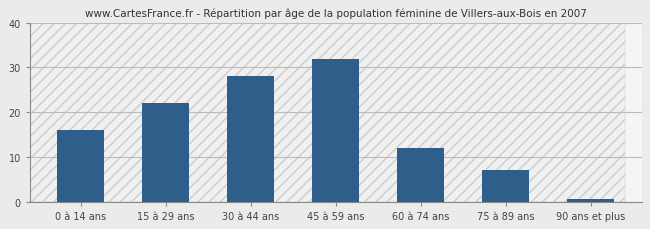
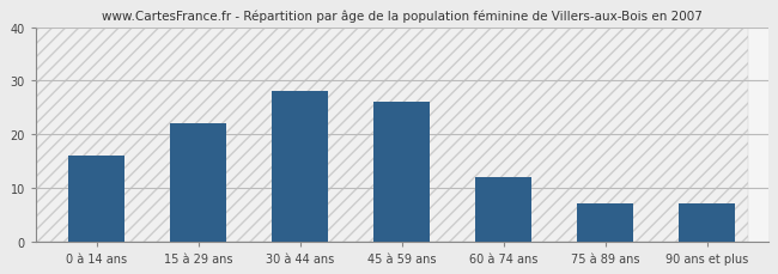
45 à 59 ans: 32.0 -> 26.0
90 ans et plus: 0.5 -> 7.0
